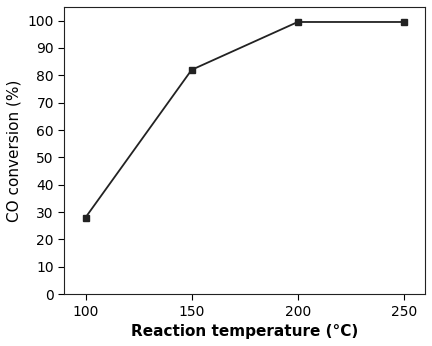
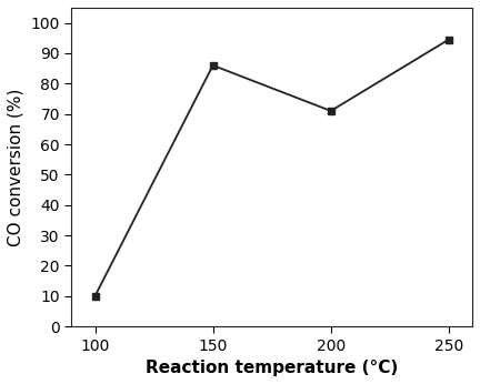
100: 28.0 -> 10.0
150: 82.0 -> 86.0
200: 99.5 -> 71.0
250: 99.5 -> 94.5
